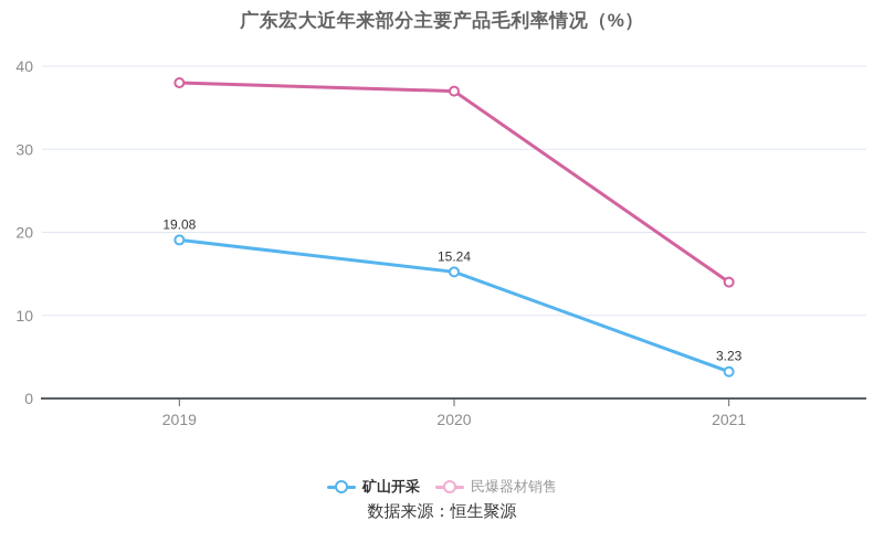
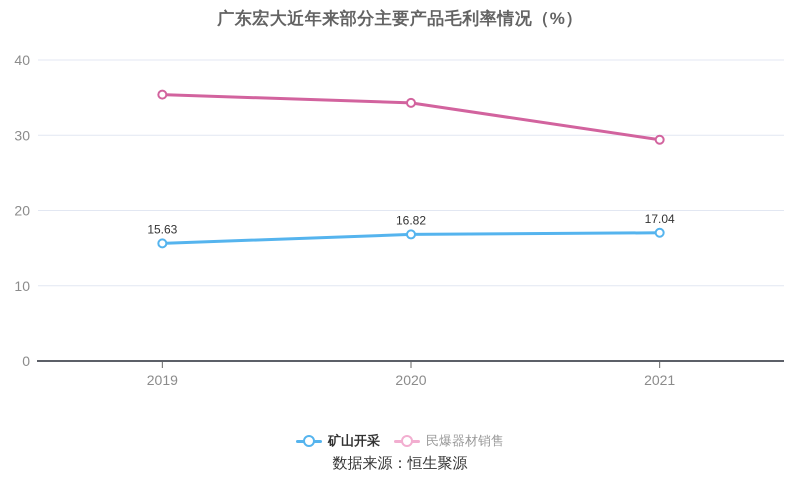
矿山开采/2019: 19.08 -> 15.63
民爆器材销售/2019: 38 -> 35
矿山开采/2020: 15.24 -> 16.82
民爆器材销售/2020: 37 -> 34
矿山开采/2021: 3.23 -> 17.04
民爆器材销售/2021: 14 -> 29
